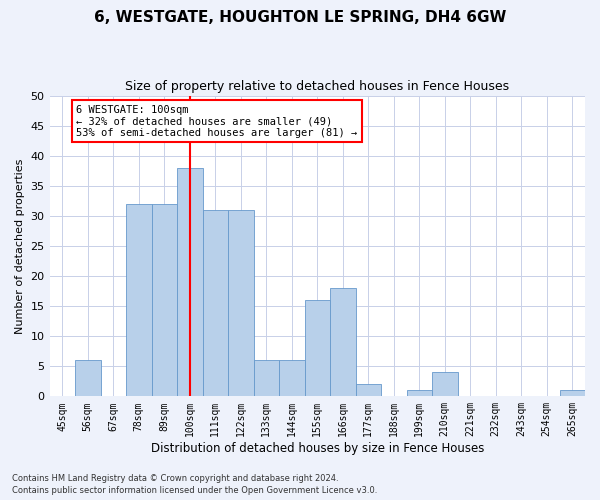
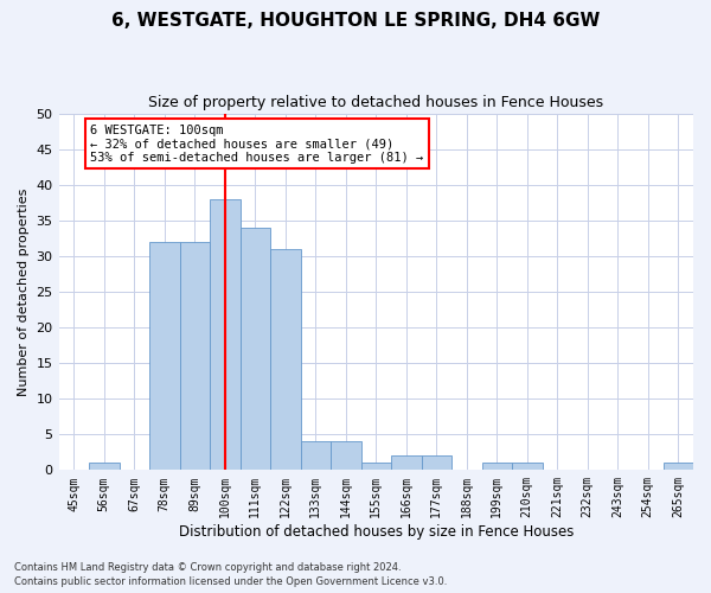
56sqm: 6 -> 1
111sqm: 31 -> 34
133sqm: 6 -> 4
144sqm: 6 -> 4
155sqm: 16 -> 1
166sqm: 18 -> 2
210sqm: 4 -> 1
